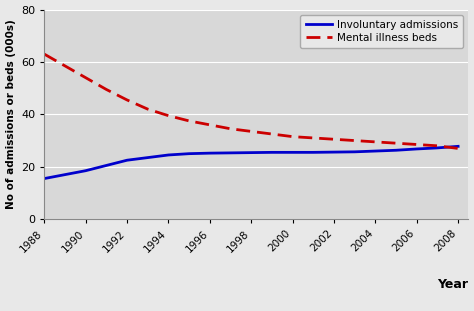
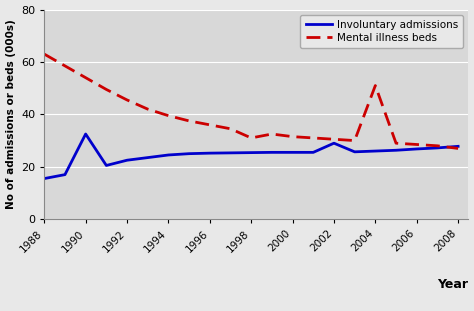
Involuntary admissions/1990: 18.5 -> 32.5
Mental illness beds/1998: 33.5 -> 31.0
Involuntary admissions/2002: 25.6 -> 29.0
Mental illness beds/2004: 29.5 -> 51.0
